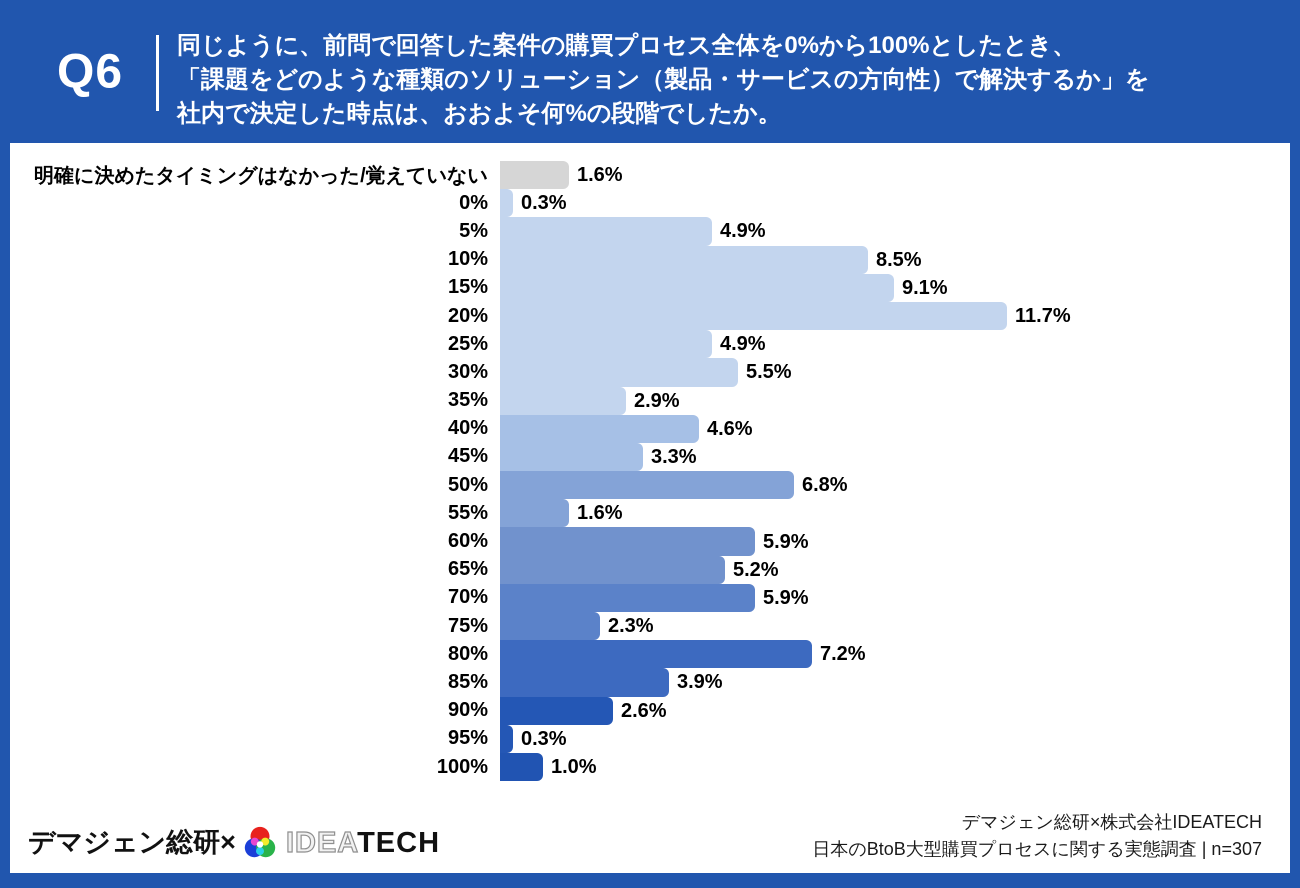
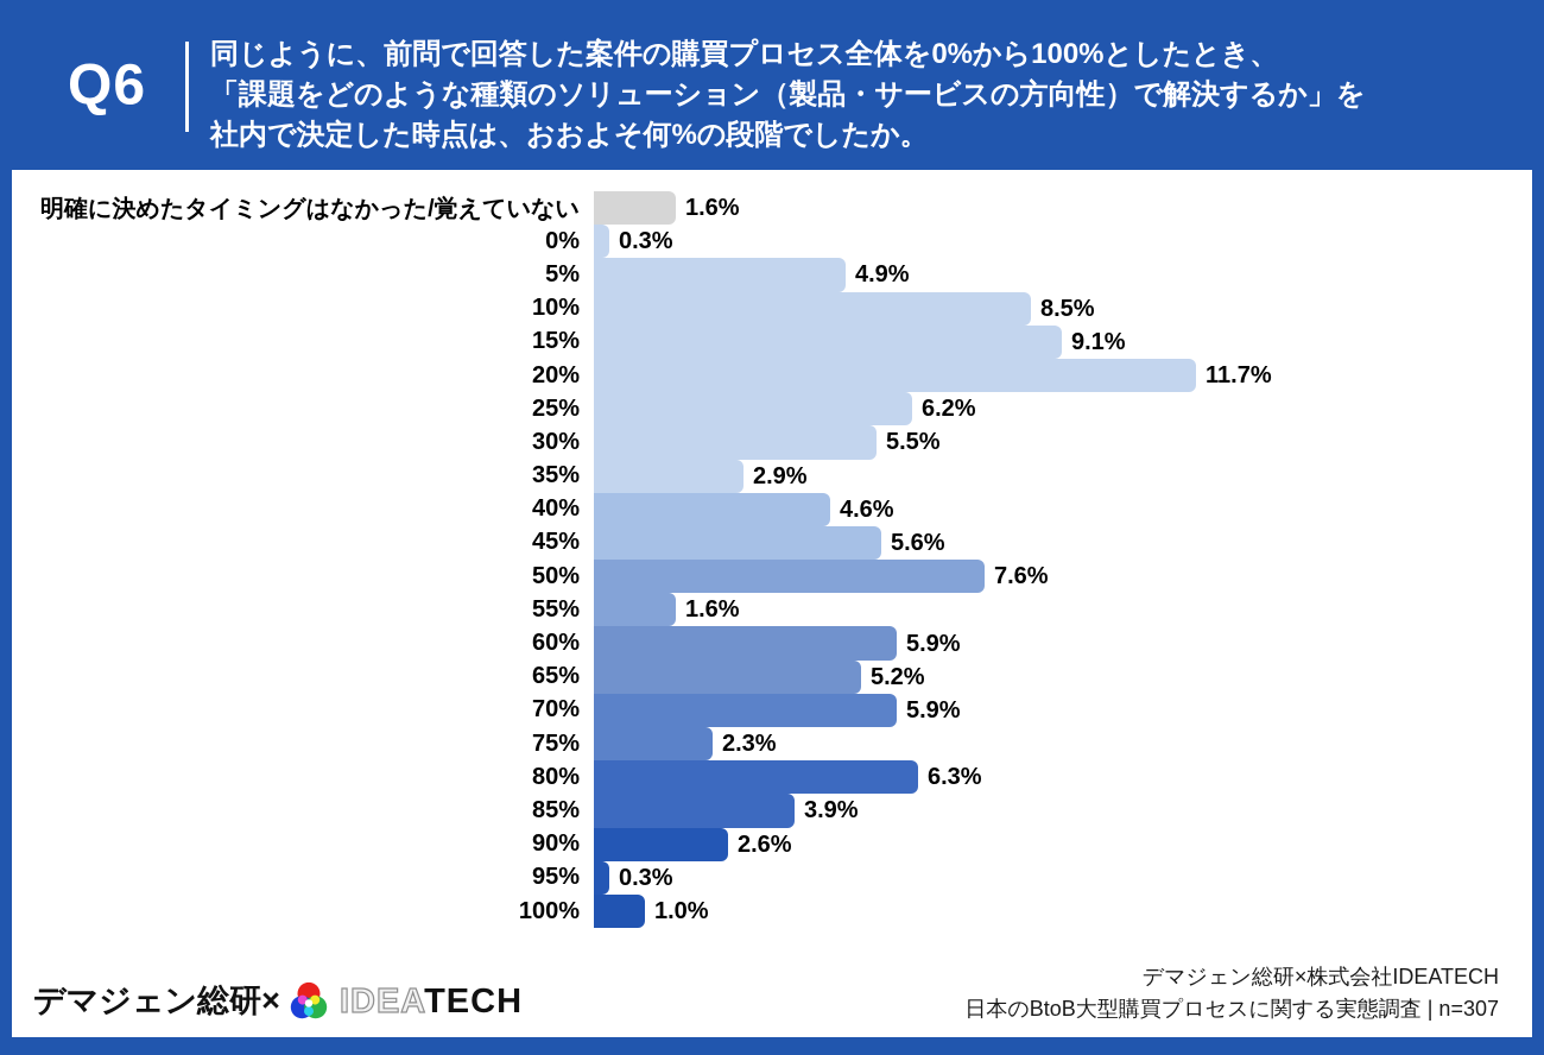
25%: 4.9% -> 6.2%
45%: 3.3% -> 5.6%
50%: 6.8% -> 7.6%
80%: 7.2% -> 6.3%
